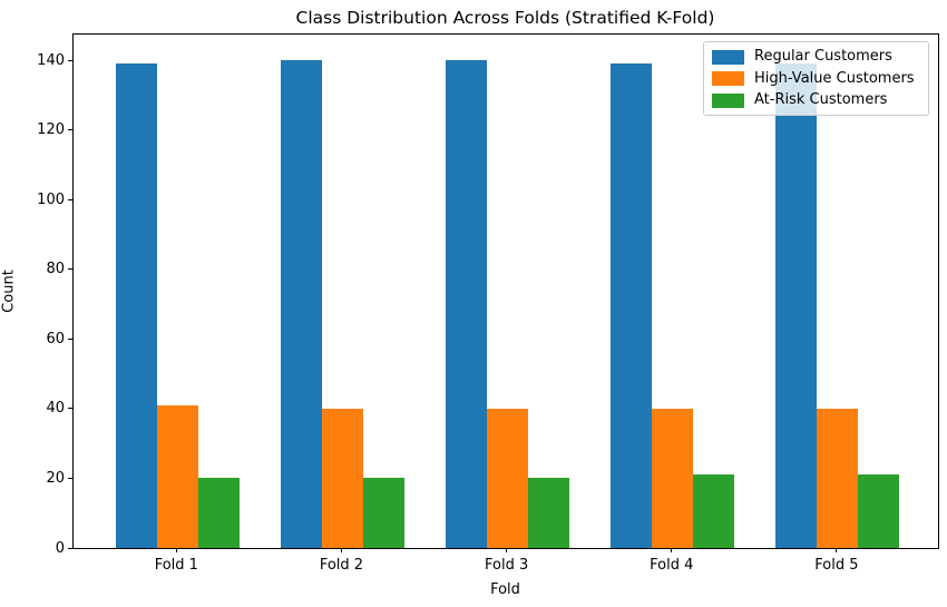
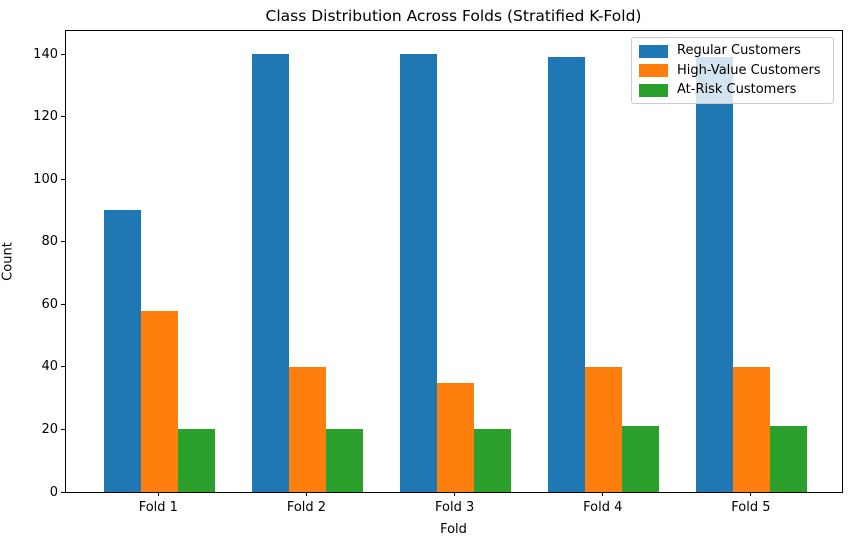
Regular Customers/Fold 1: 139 -> 90
High-Value Customers/Fold 1: 41 -> 58
High-Value Customers/Fold 3: 40 -> 35
